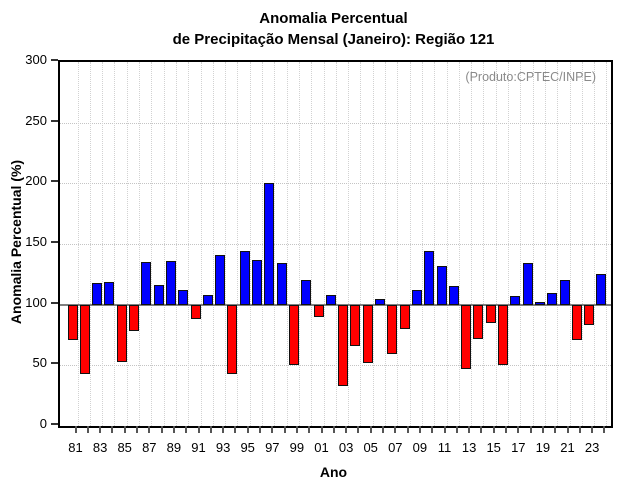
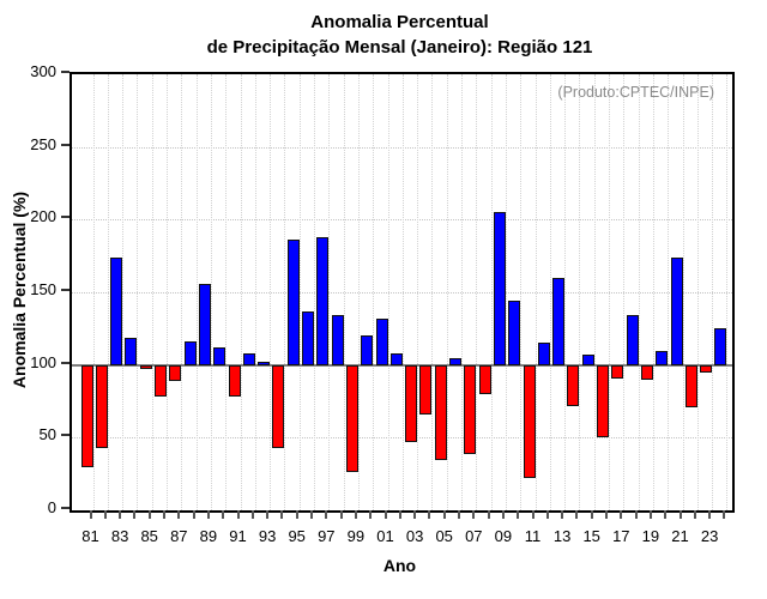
81: 71 -> 30
83: 118 -> 174
85: 53 -> 97
87: 135 -> 89
89: 136 -> 156
91: 88 -> 78
93: 141 -> 102
95: 144 -> 186
97: 200 -> 188
99: 50 -> 26
01: 90 -> 132
03: 33 -> 47
05: 52 -> 35
07: 59 -> 39
09: 112 -> 205
11: 132 -> 22
13: 47 -> 160
15: 85 -> 107
17: 107 -> 91
19: 102 -> 90
21: 120 -> 174
23: 83 -> 95
